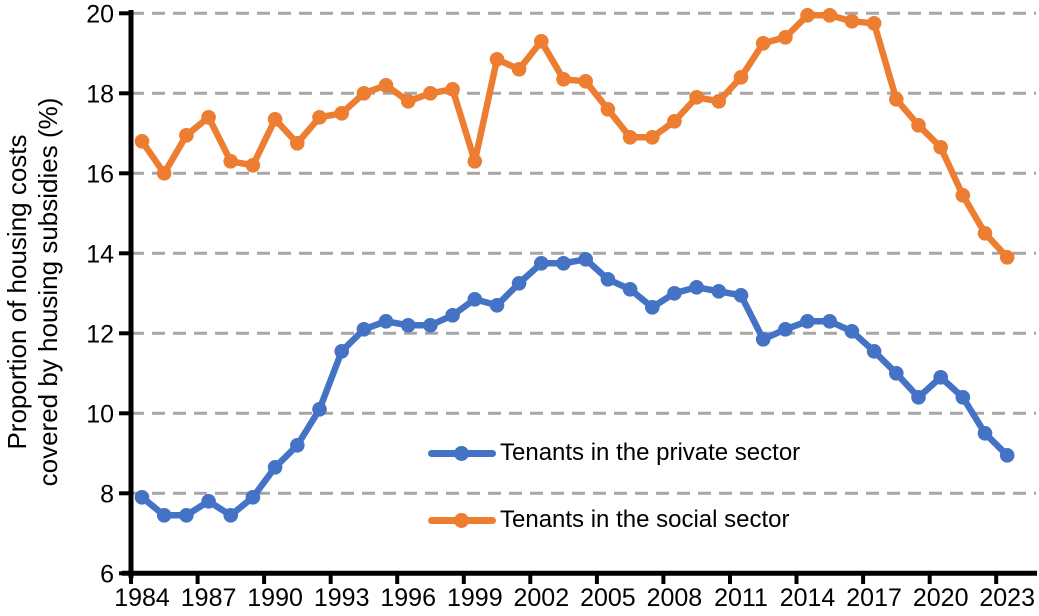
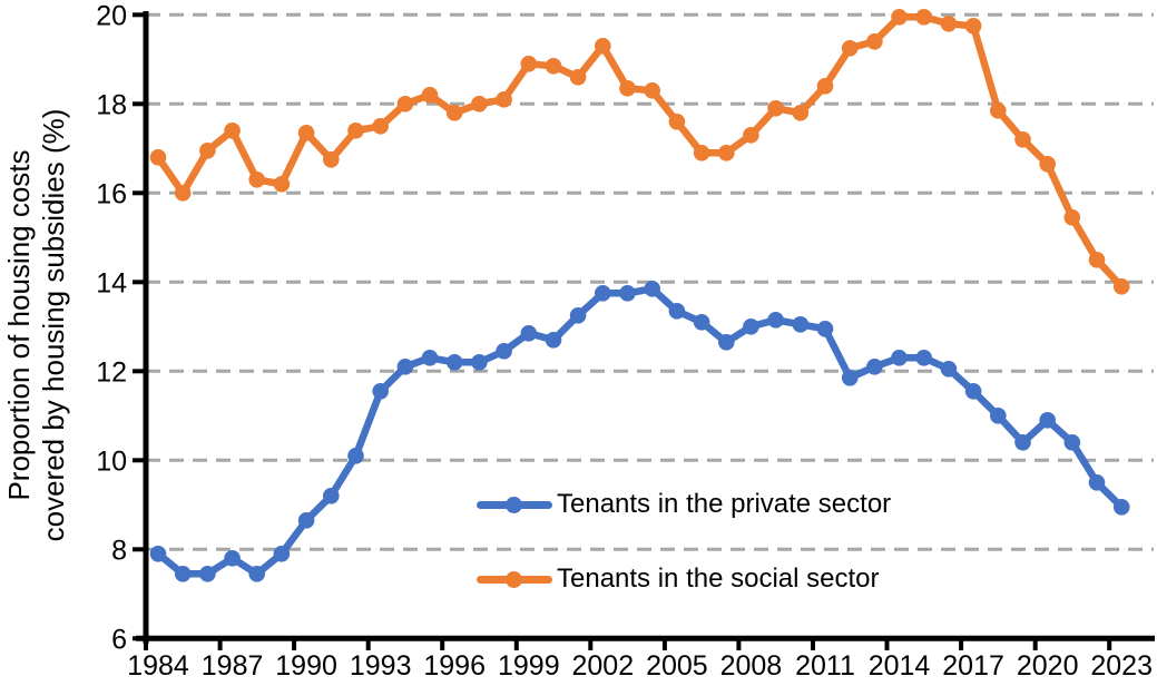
Tenants in the social sector/1999: 16.3 -> 18.9
